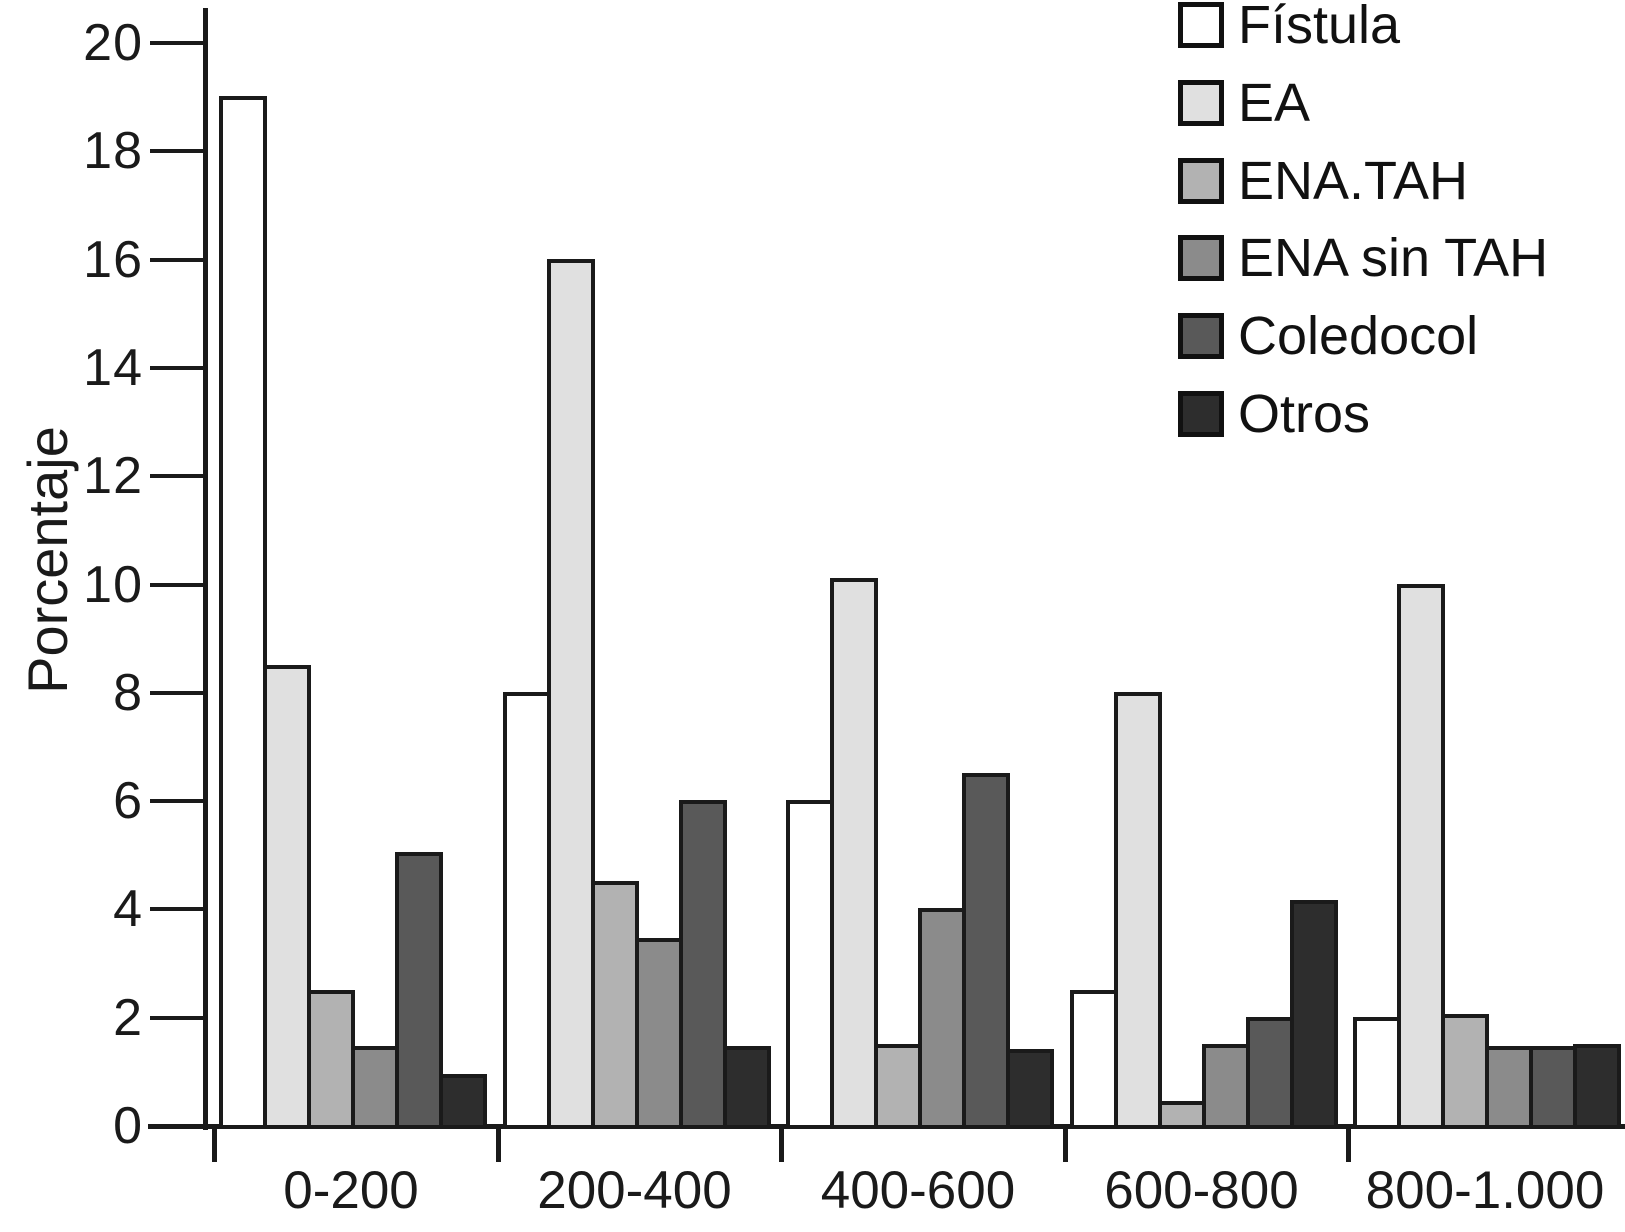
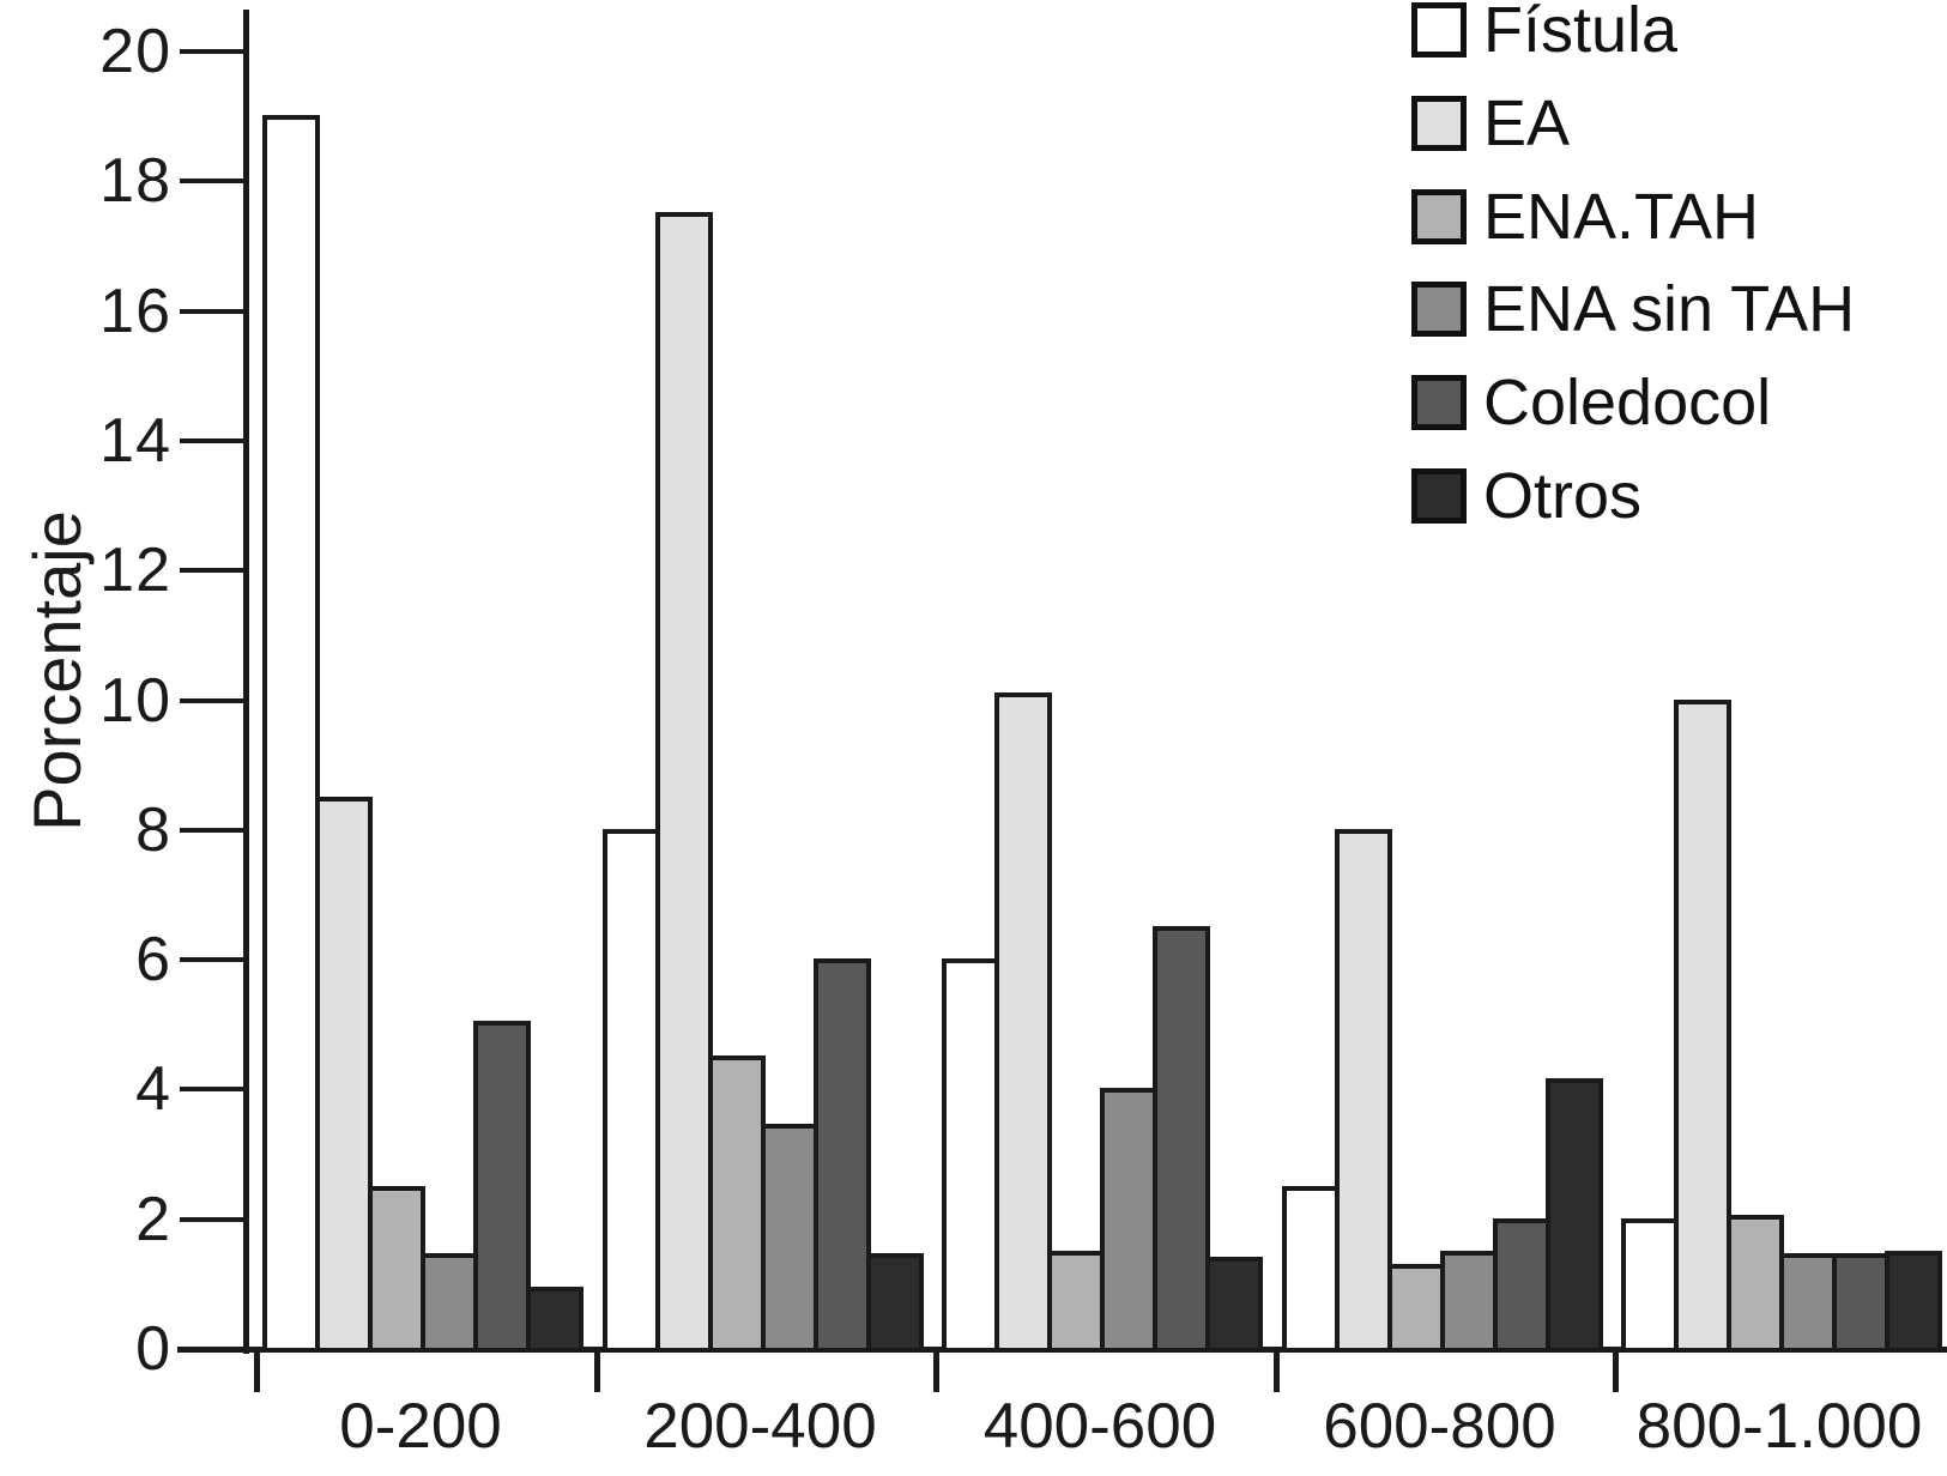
EA/200-400: 16.0 -> 17.5
ENA.TAH/600-800: 0.5 -> 1.3
